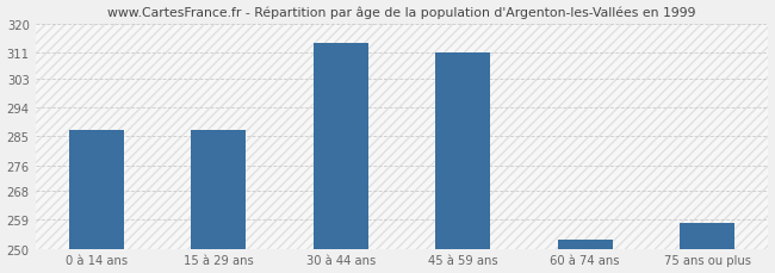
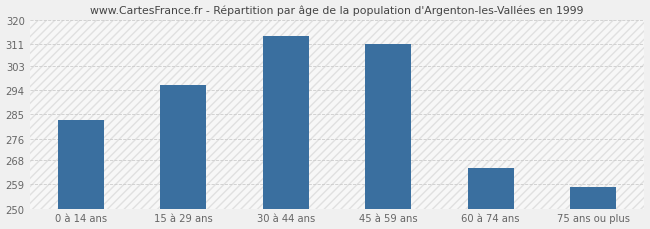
0 à 14 ans: 287 -> 283
15 à 29 ans: 287 -> 296
60 à 74 ans: 253 -> 265
